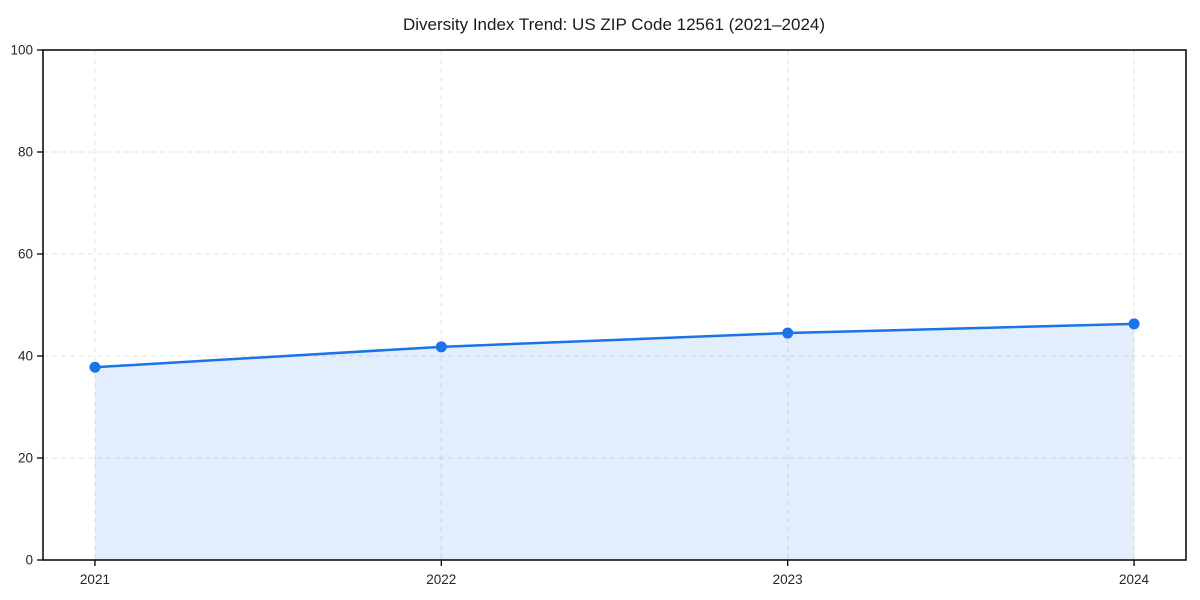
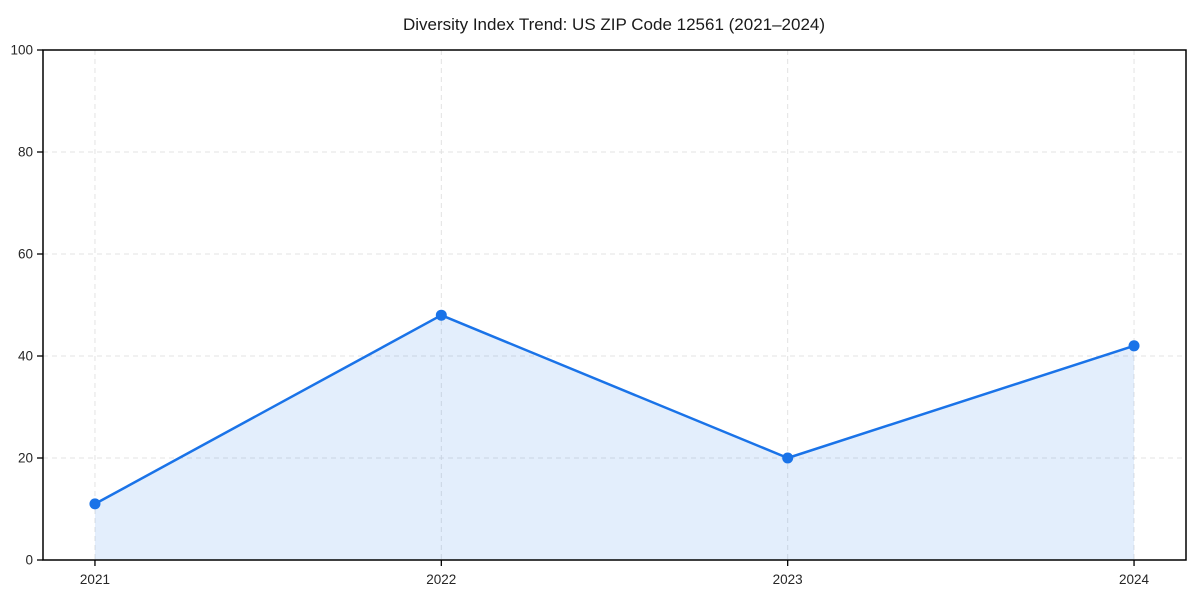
2021: 38 -> 11
2022: 42 -> 48
2023: 44 -> 20
2024: 46 -> 42
